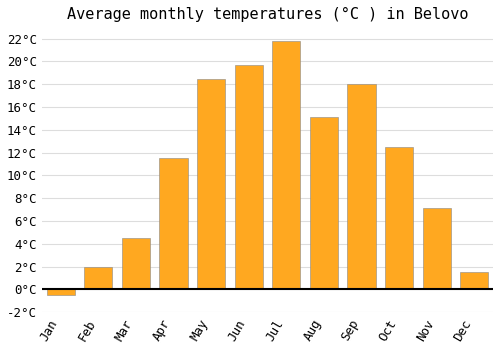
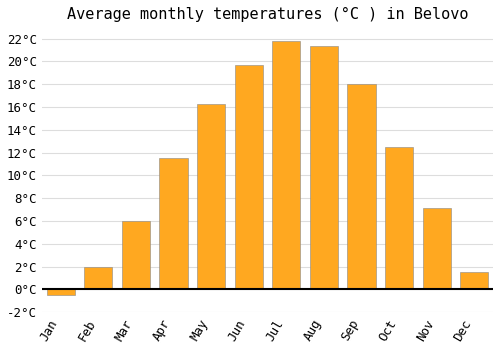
Mar: 4.5°C -> 6.0°C
May: 18.5°C -> 16.3°C
Aug: 15.1°C -> 21.4°C
